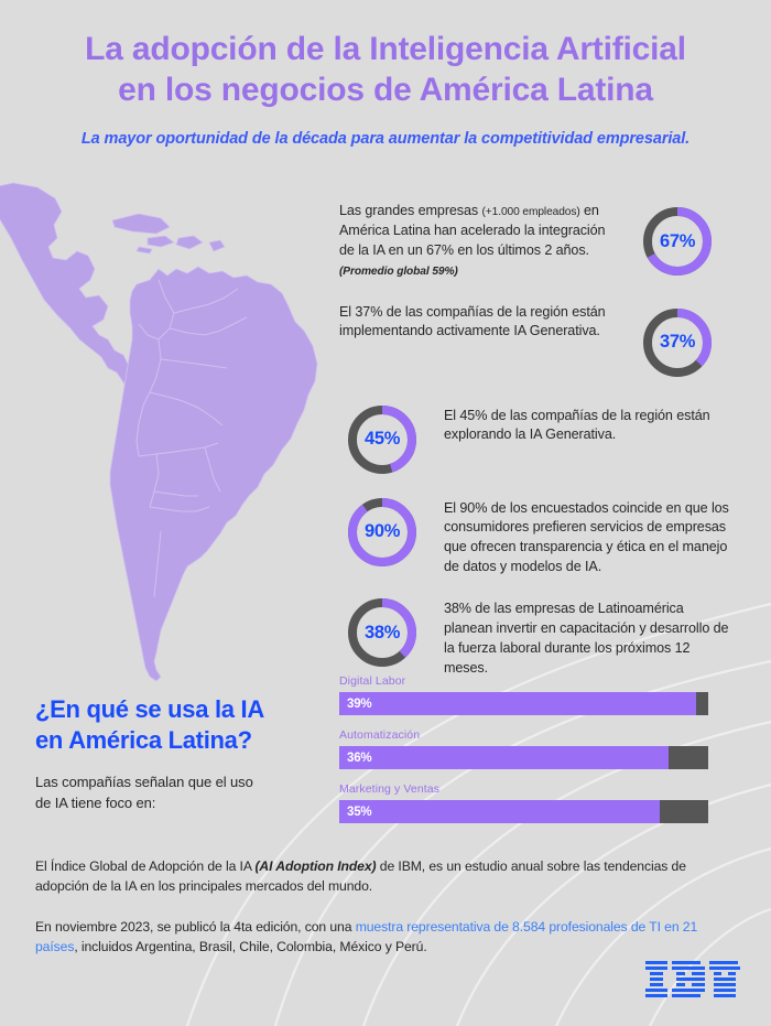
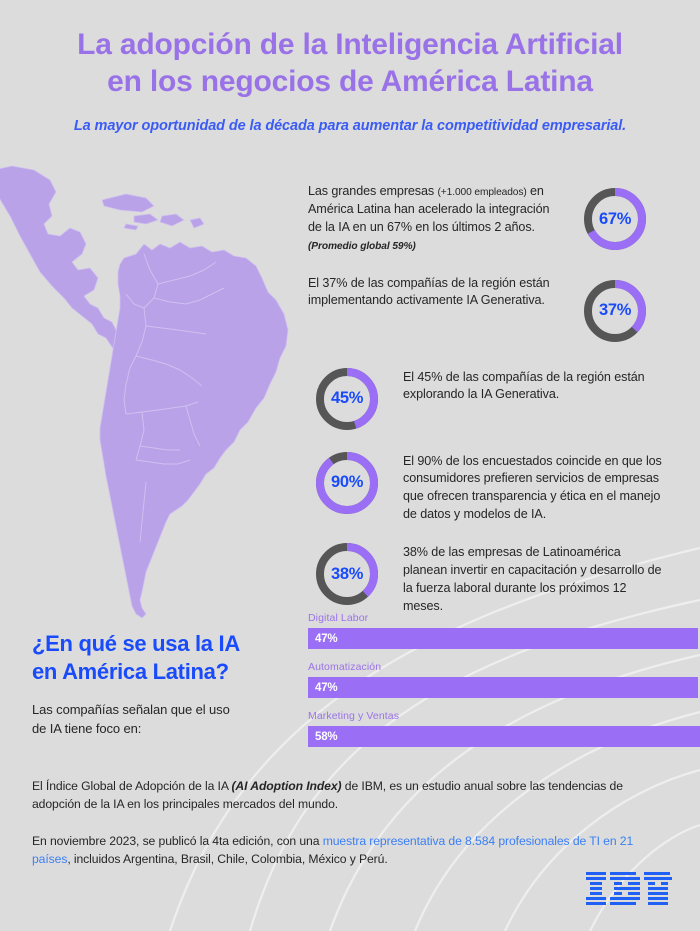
Digital Labor: 39% -> 47%
Automatización: 36% -> 47%
Marketing y Ventas: 35% -> 58%
